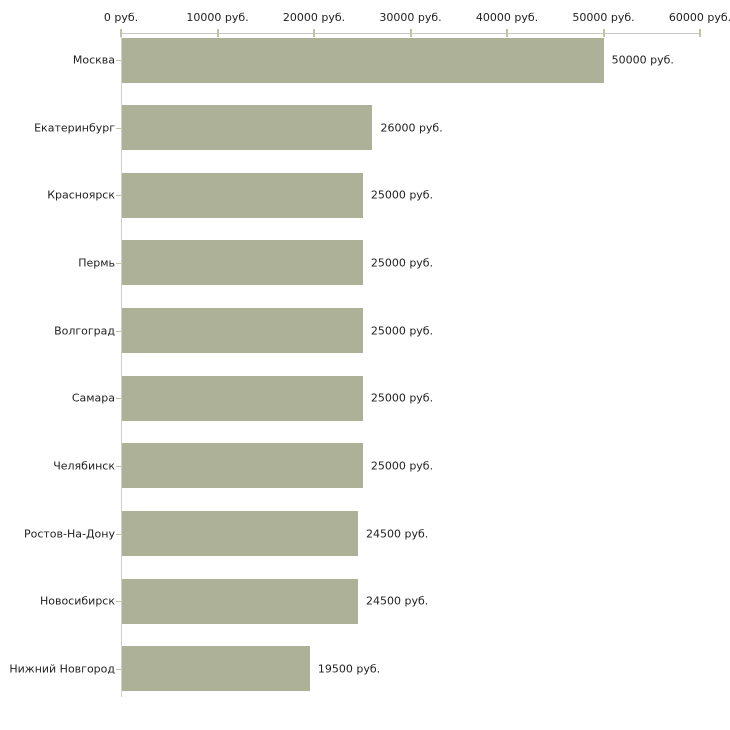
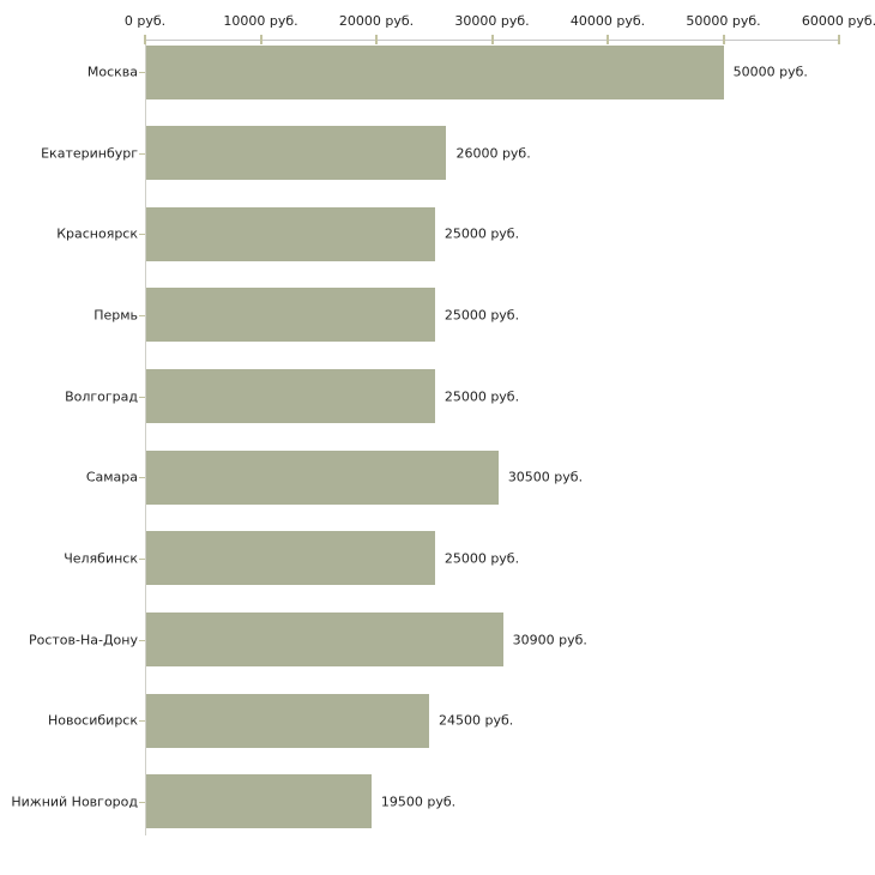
Самара: 25000 -> 30500
Ростов-На-Дону: 24500 -> 30900
